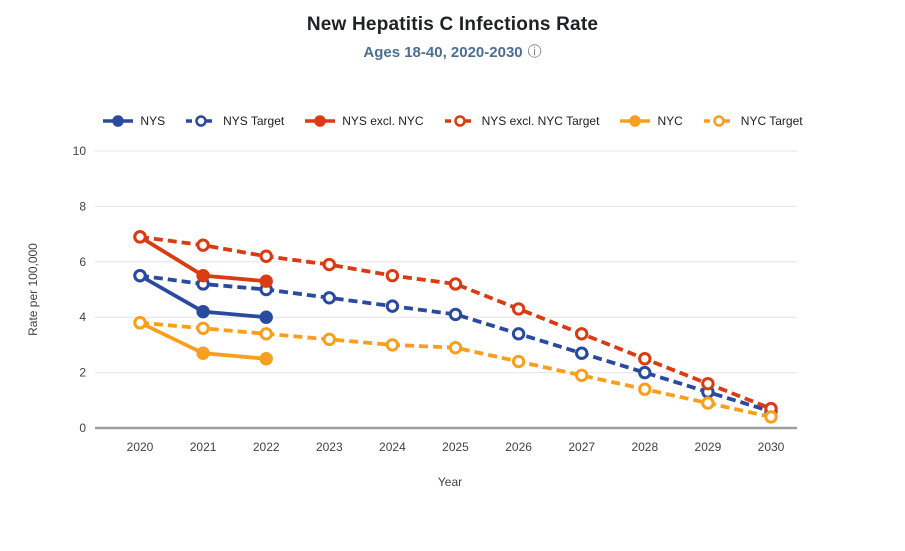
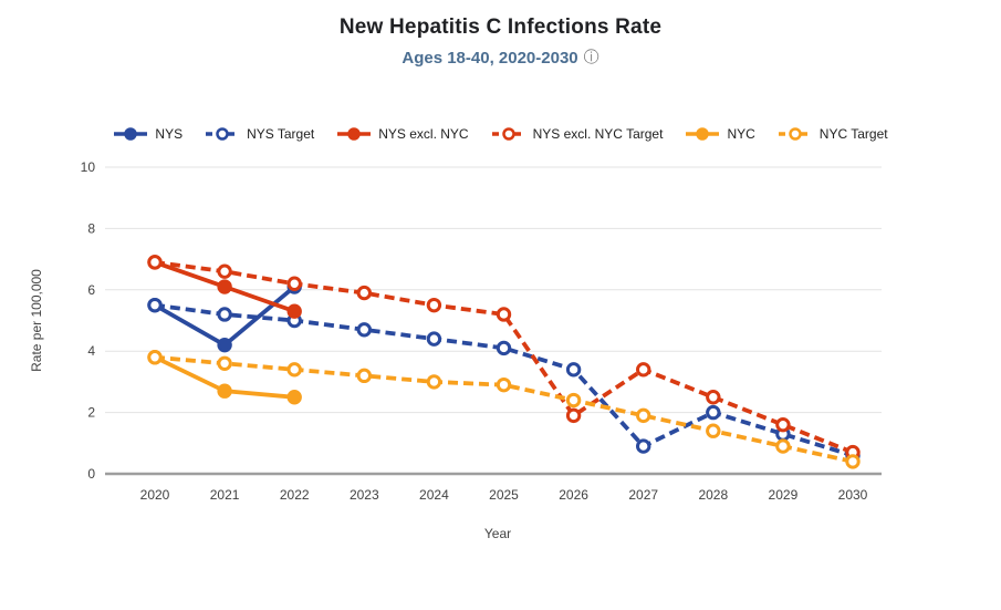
NYS excl. NYC/2021: 5.5 -> 6.1
NYS/2022: 4.0 -> 6.1
NYS excl. NYC Target/2026: 4.3 -> 1.9
NYS Target/2027: 2.7 -> 0.9
